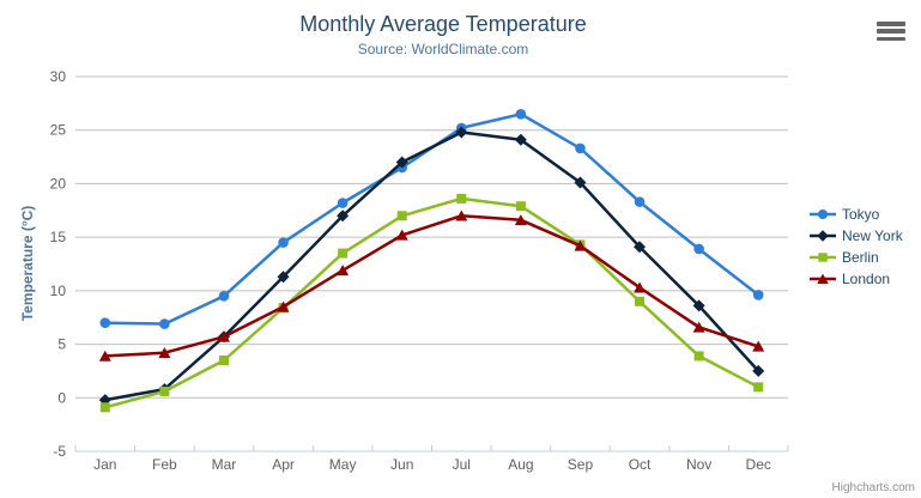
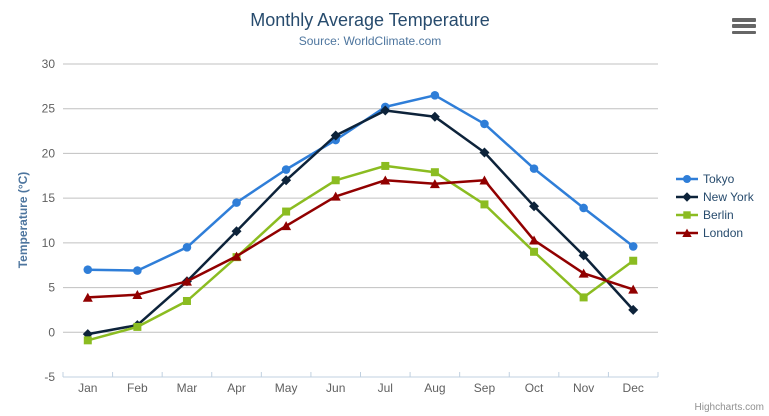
London/Sep: 14 -> 17
Berlin/Dec: 1 -> 8
